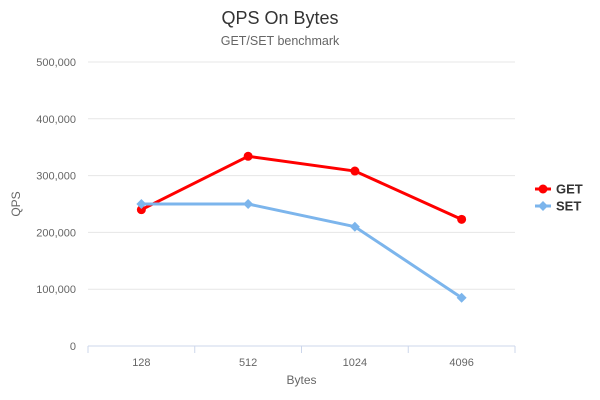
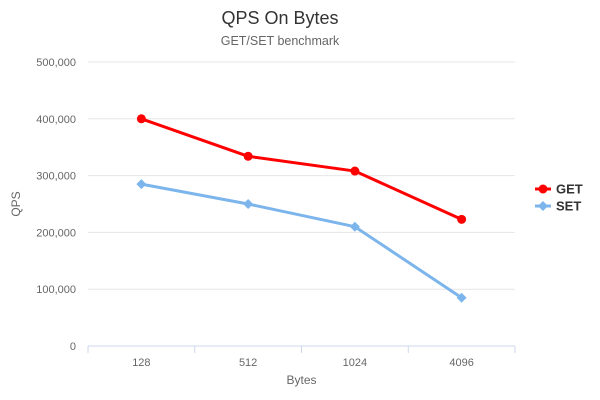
GET/128: 240000 -> 400000
SET/128: 250000 -> 280000
